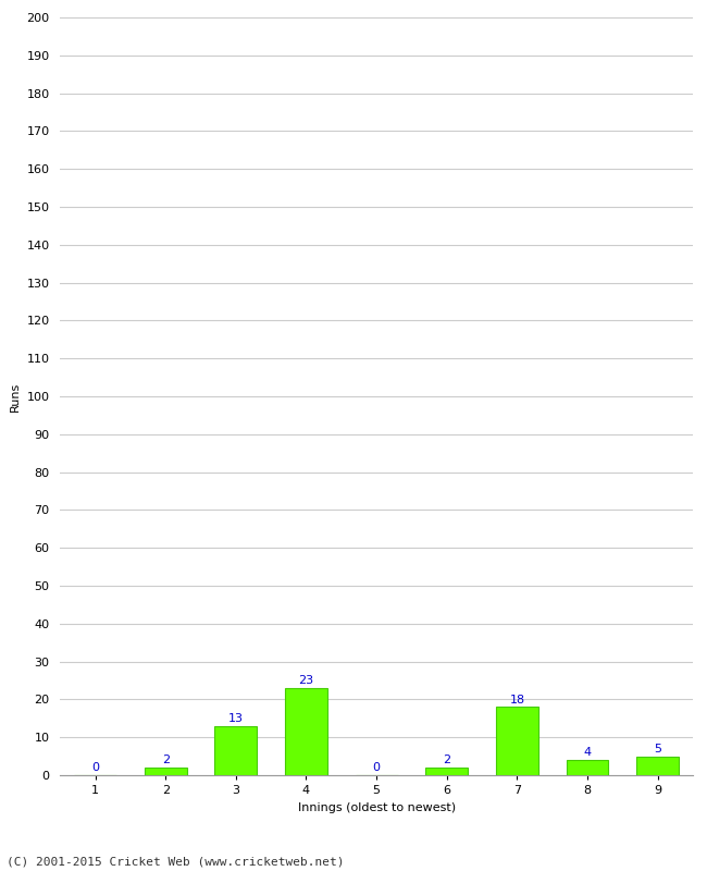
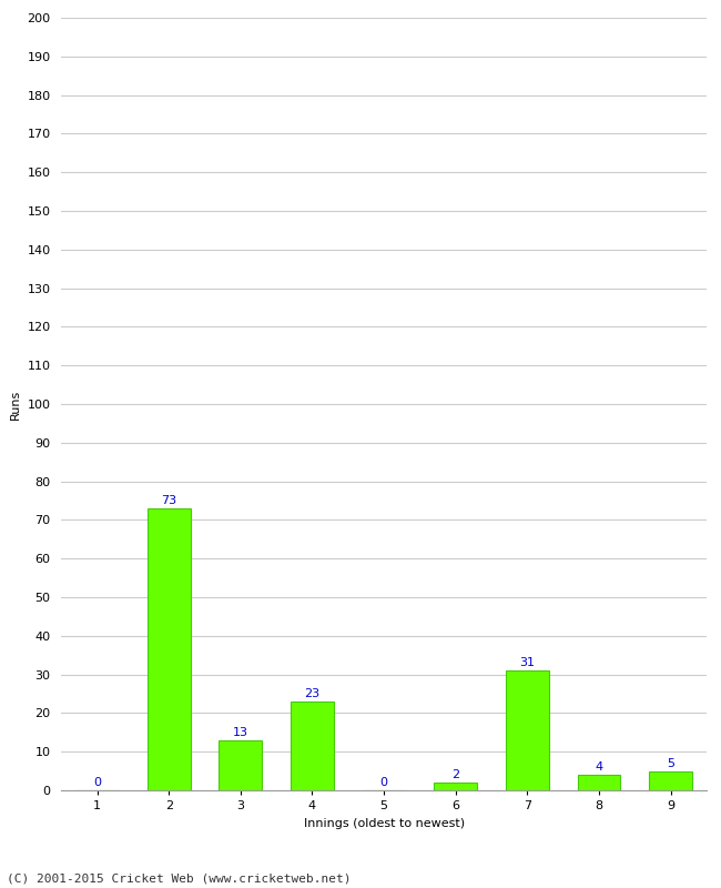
2: 2 -> 73
7: 18 -> 31
